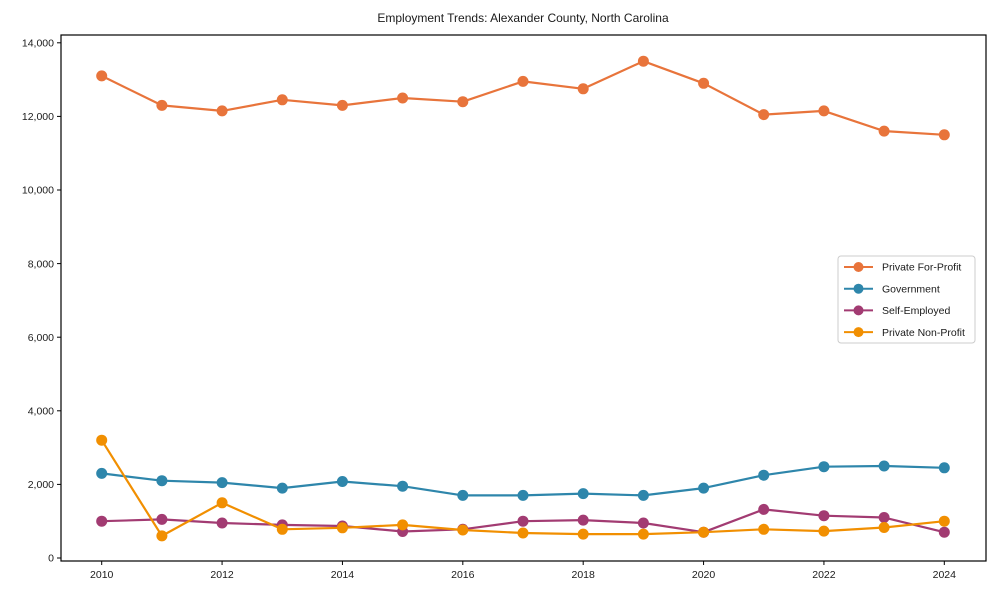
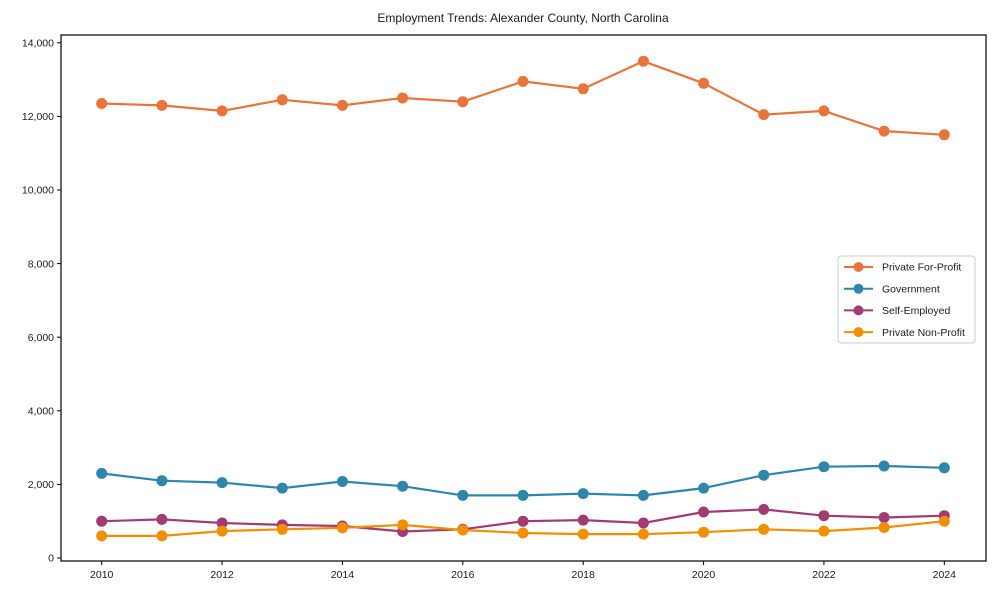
Private For-Profit/2010: 13100 -> 12400
Private Non-Profit/2010: 3200 -> 600
Private Non-Profit/2012: 1500 -> 700
Self-Employed/2020: 700 -> 1200
Self-Employed/2024: 700 -> 1200
